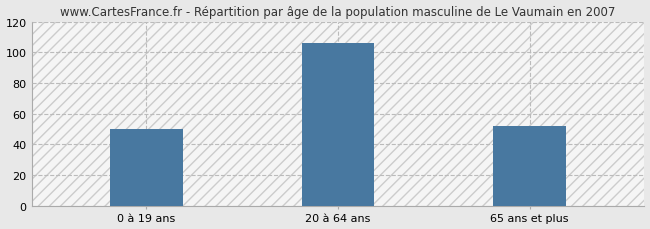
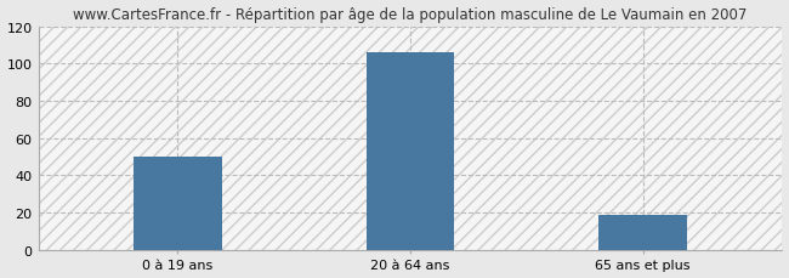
65 ans et plus: 52 -> 19
